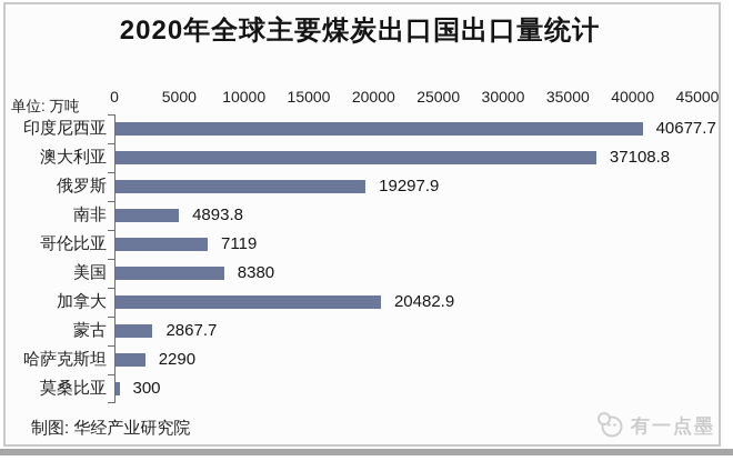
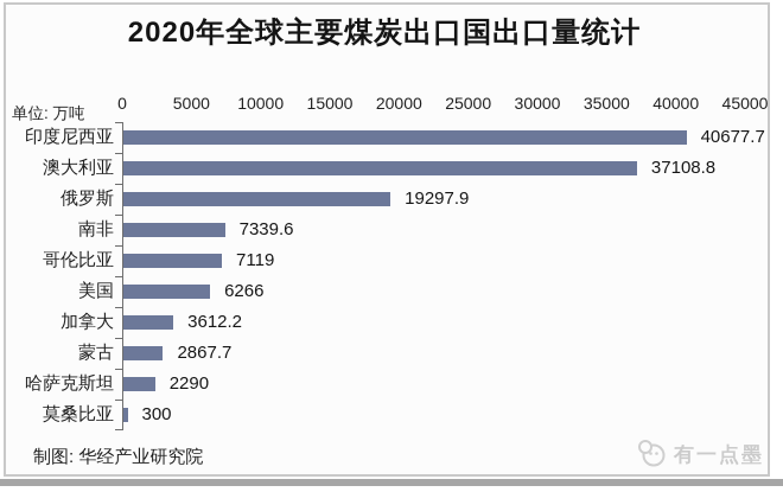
南非: 4893.8 -> 7339.6
美国: 8380 -> 6266
加拿大: 20482.9 -> 3612.2
